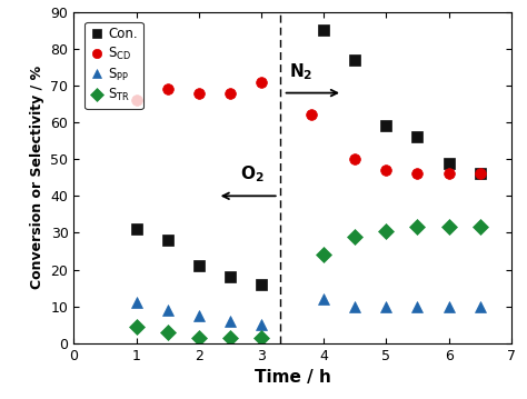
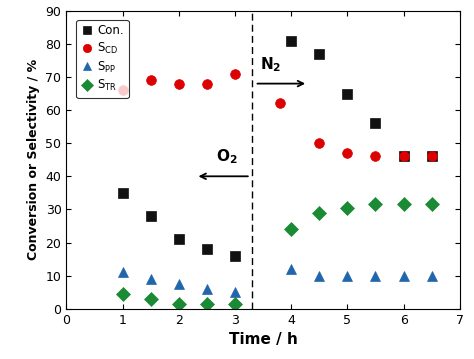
Con./1: 31 -> 35
Con./4: 85 -> 81
Con./5: 59 -> 65
Con./6: 49 -> 46
